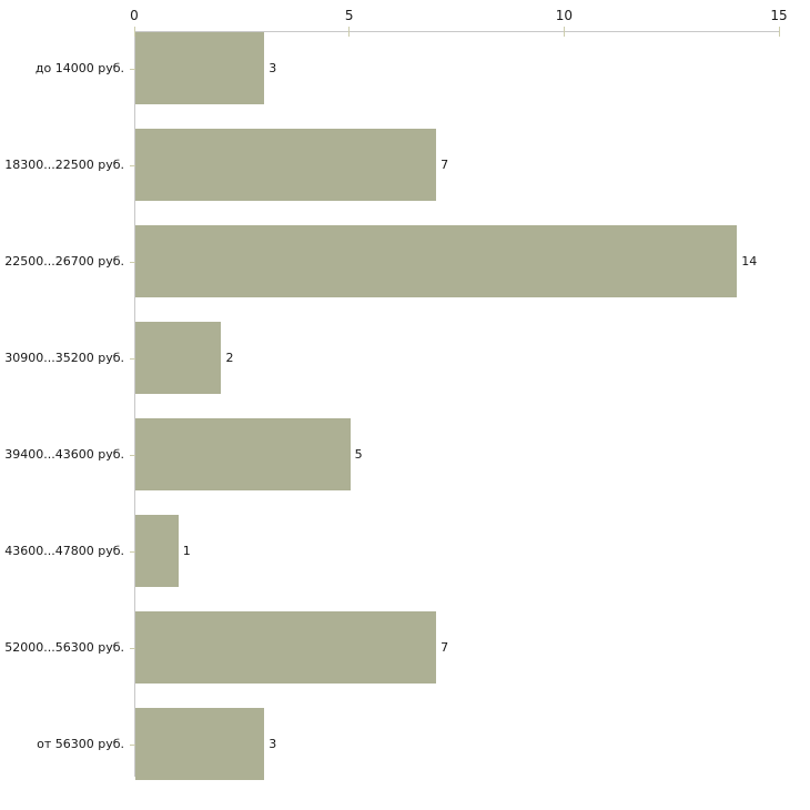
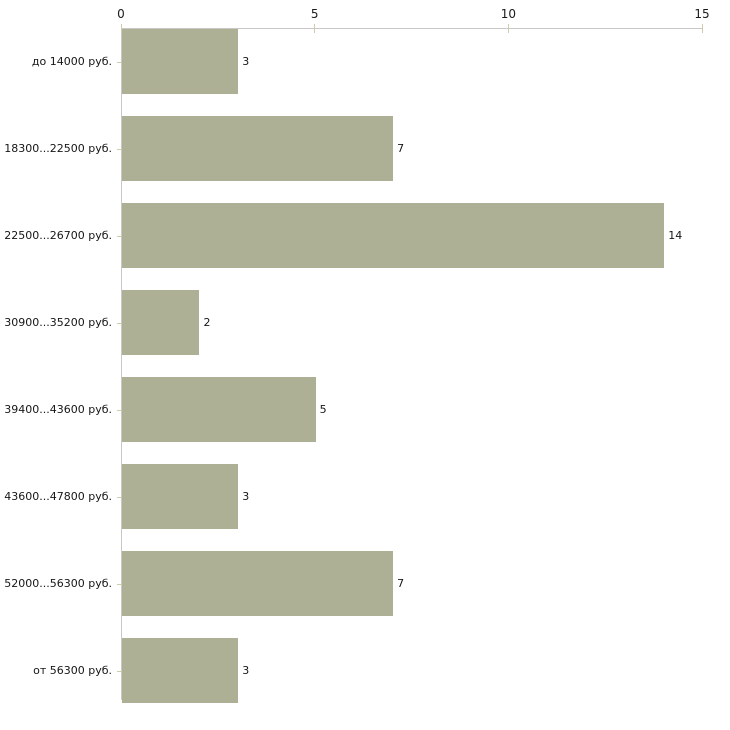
43600...47800 руб.: 1 -> 3
